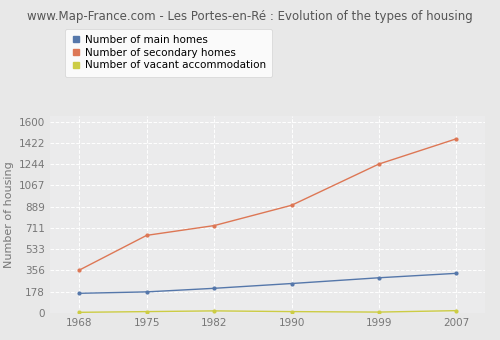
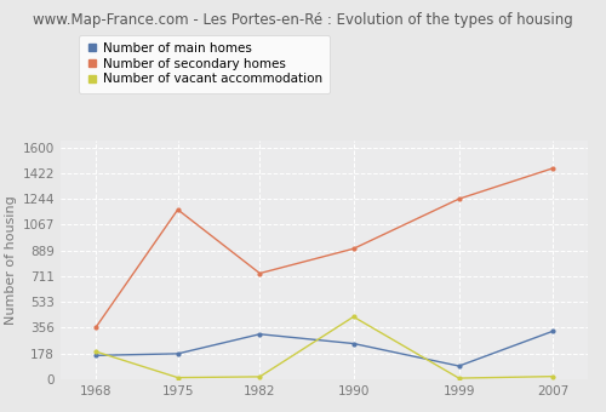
Number of vacant accommodation/1968: 0 -> 190
Number of secondary homes/1975: 650 -> 1170
Number of main homes/1982: 200 -> 310
Number of vacant accommodation/1990: 10 -> 430
Number of main homes/1999: 290 -> 90
